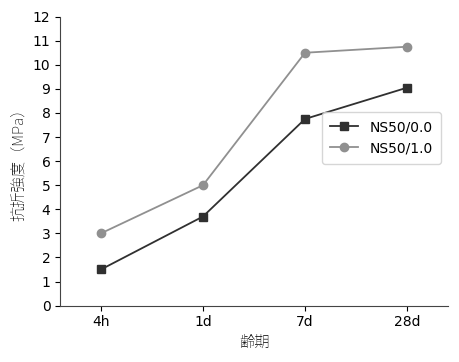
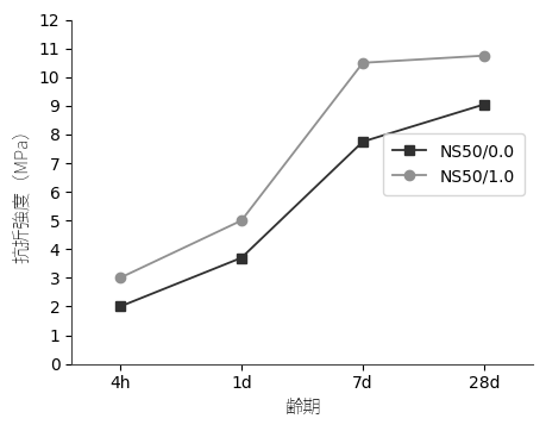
NS50/0.0/4h: 1.50 -> 2.00
